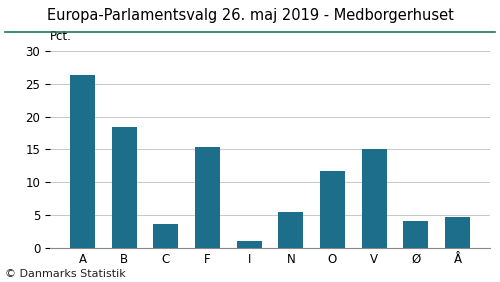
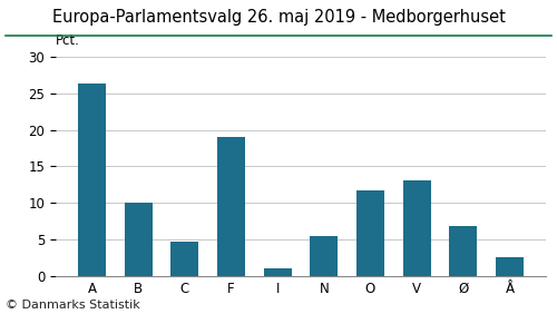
B: 18.4 -> 10.0
C: 3.6 -> 4.7
F: 15.4 -> 19.0
V: 15.0 -> 13.1
Ø: 4.2 -> 6.8
Å: 4.8 -> 2.6
